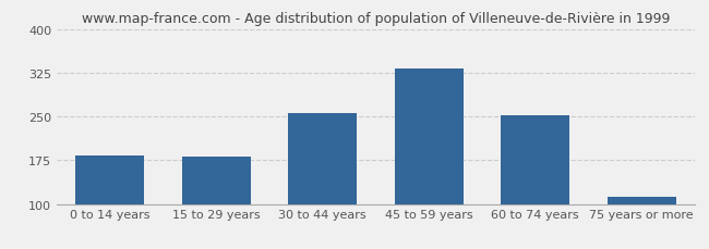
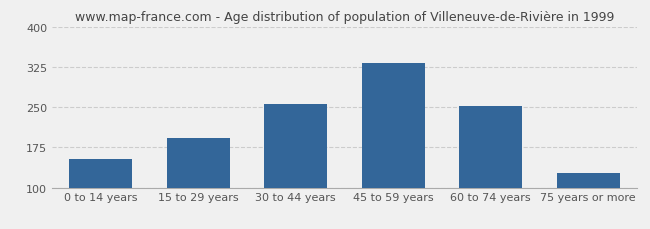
0 to 14 years: 183 -> 154
15 to 29 years: 181 -> 192
75 years or more: 113 -> 128
